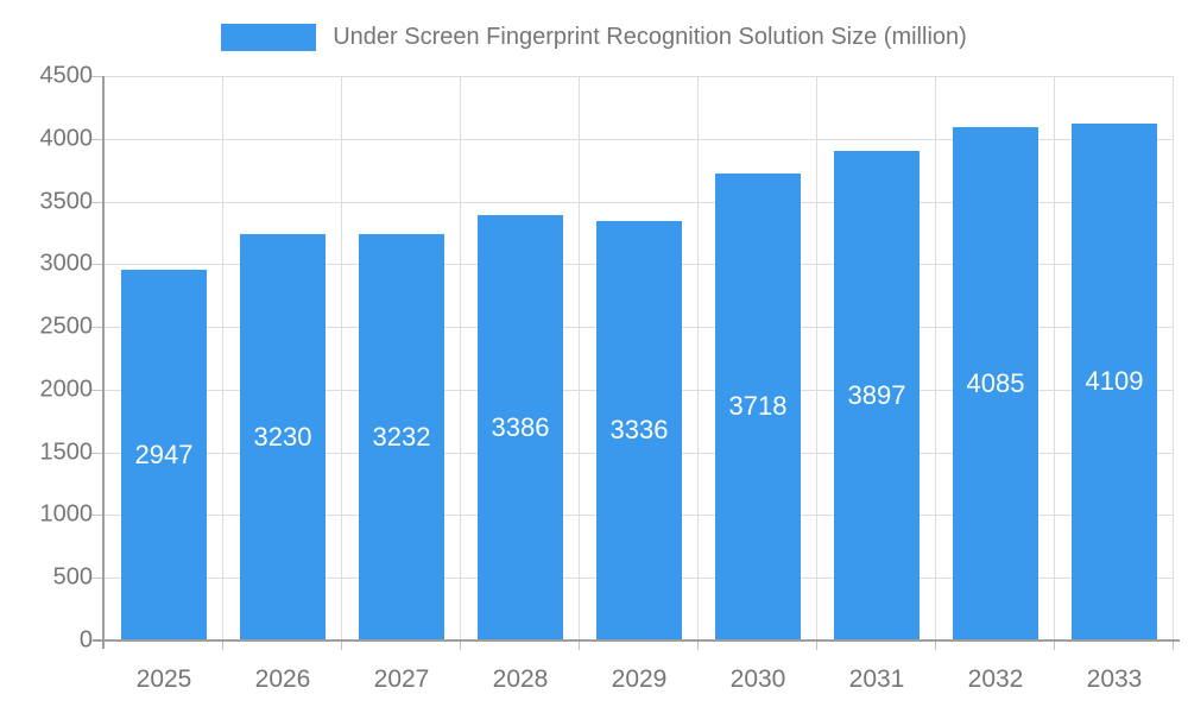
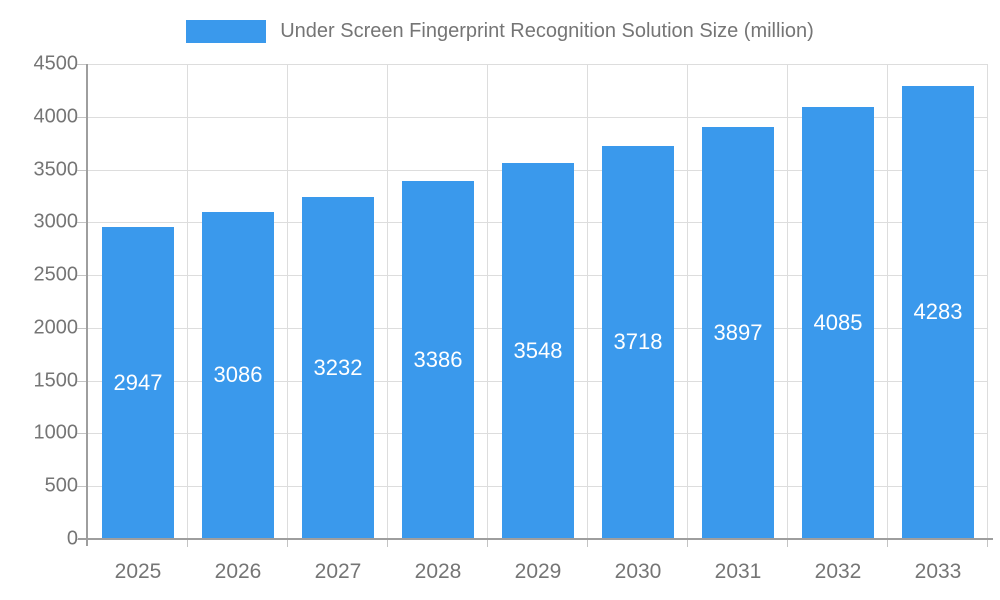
2026: 3230 -> 3086
2029: 3336 -> 3548
2033: 4109 -> 4283
